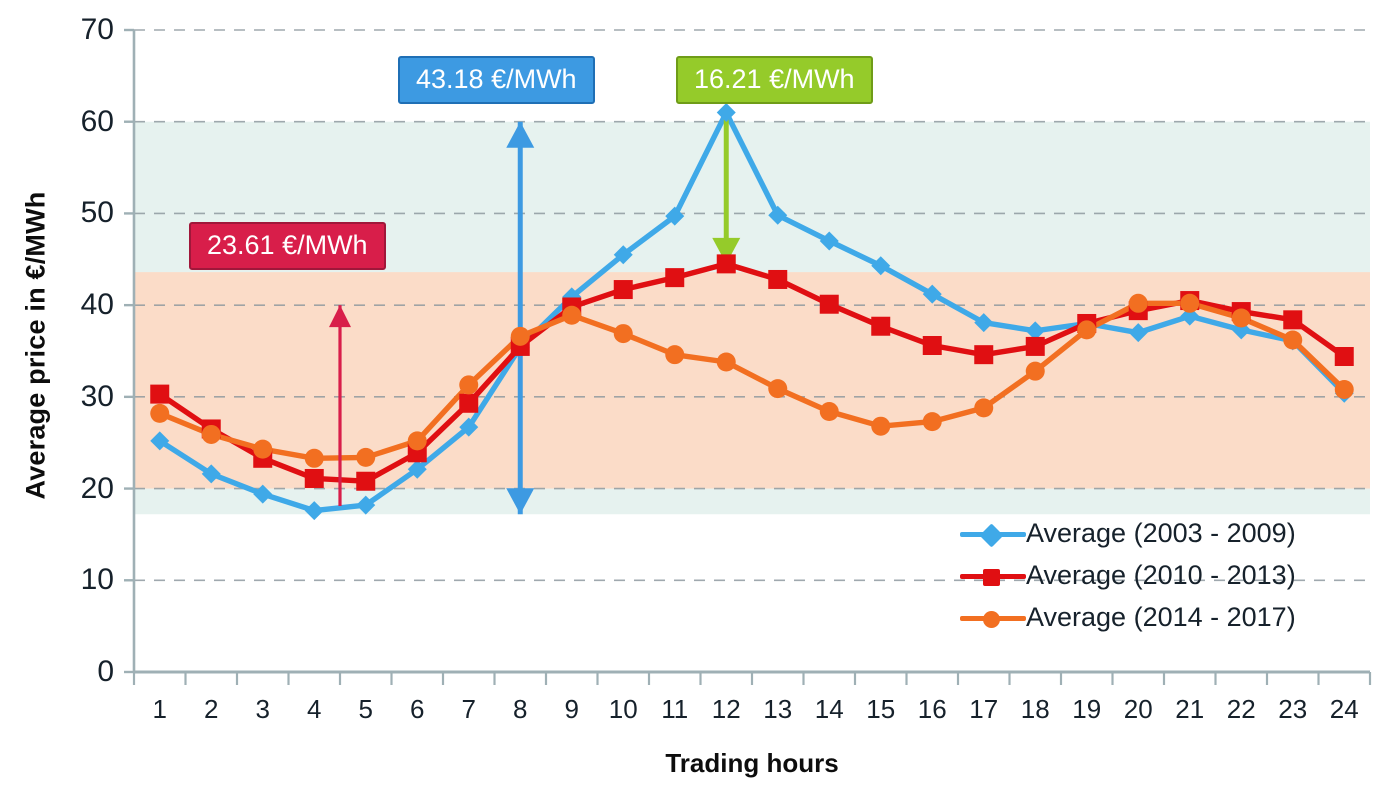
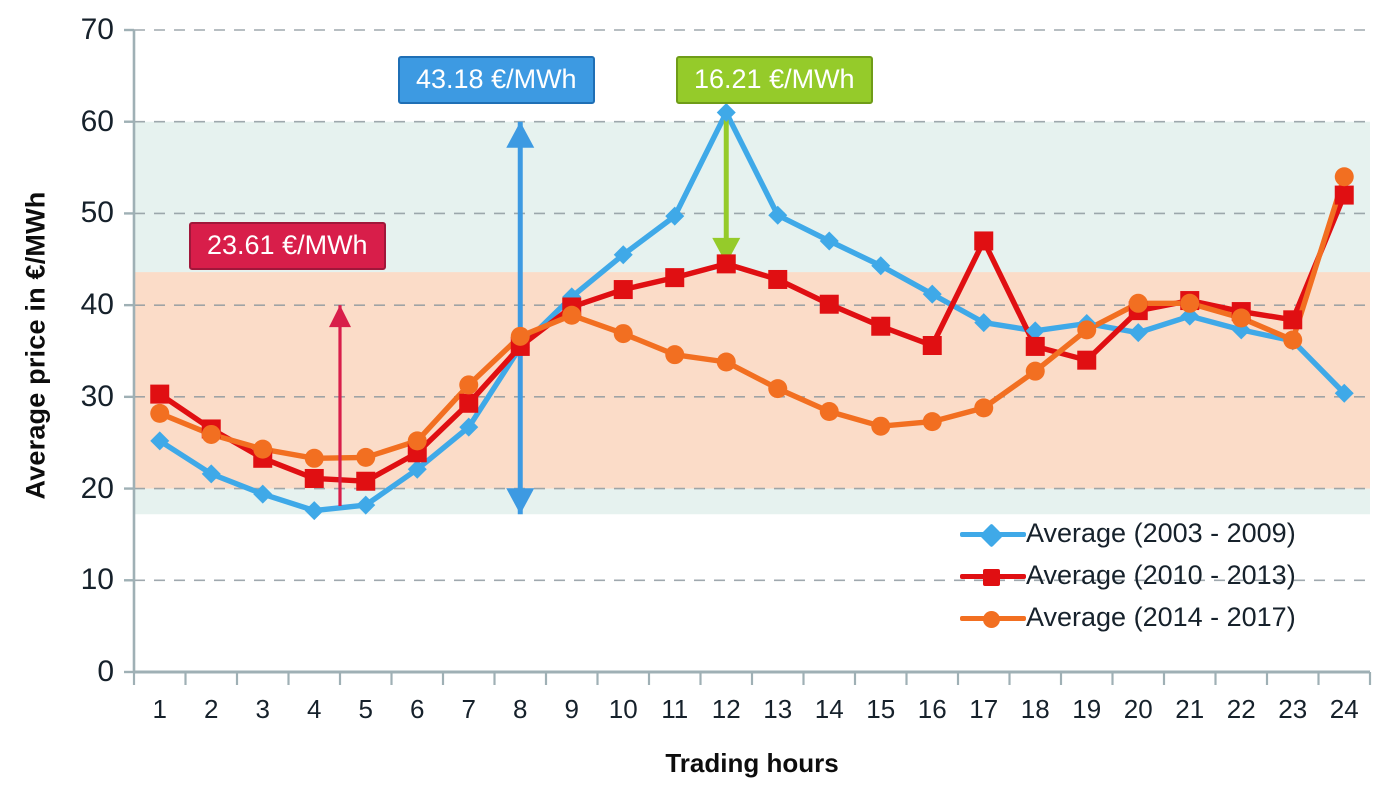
Average (2010 - 2013)/17: 35 -> 47
Average (2010 - 2013)/19: 38 -> 34
Average (2010 - 2013)/24: 34 -> 52
Average (2014 - 2017)/24: 31 -> 54
